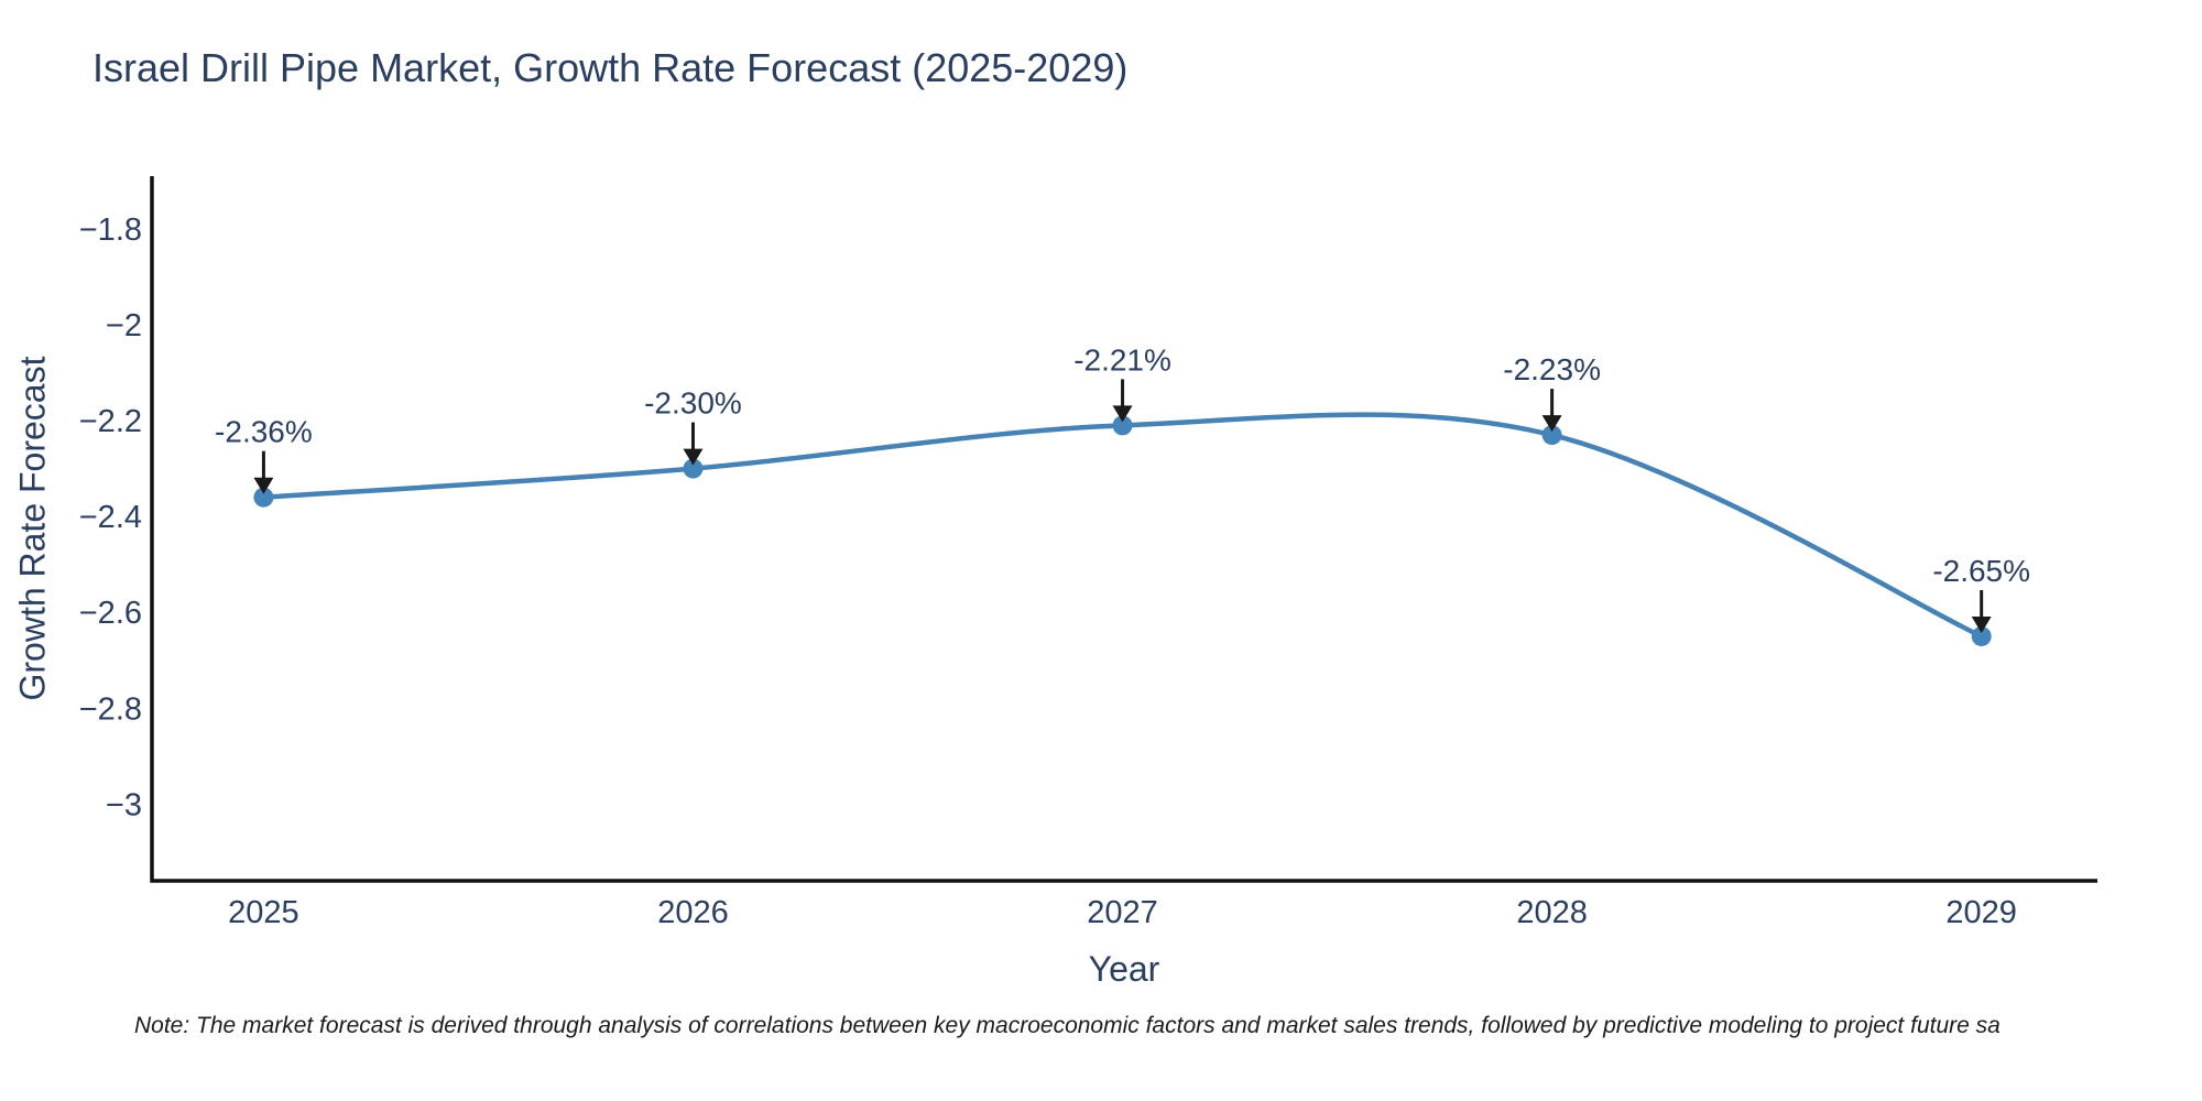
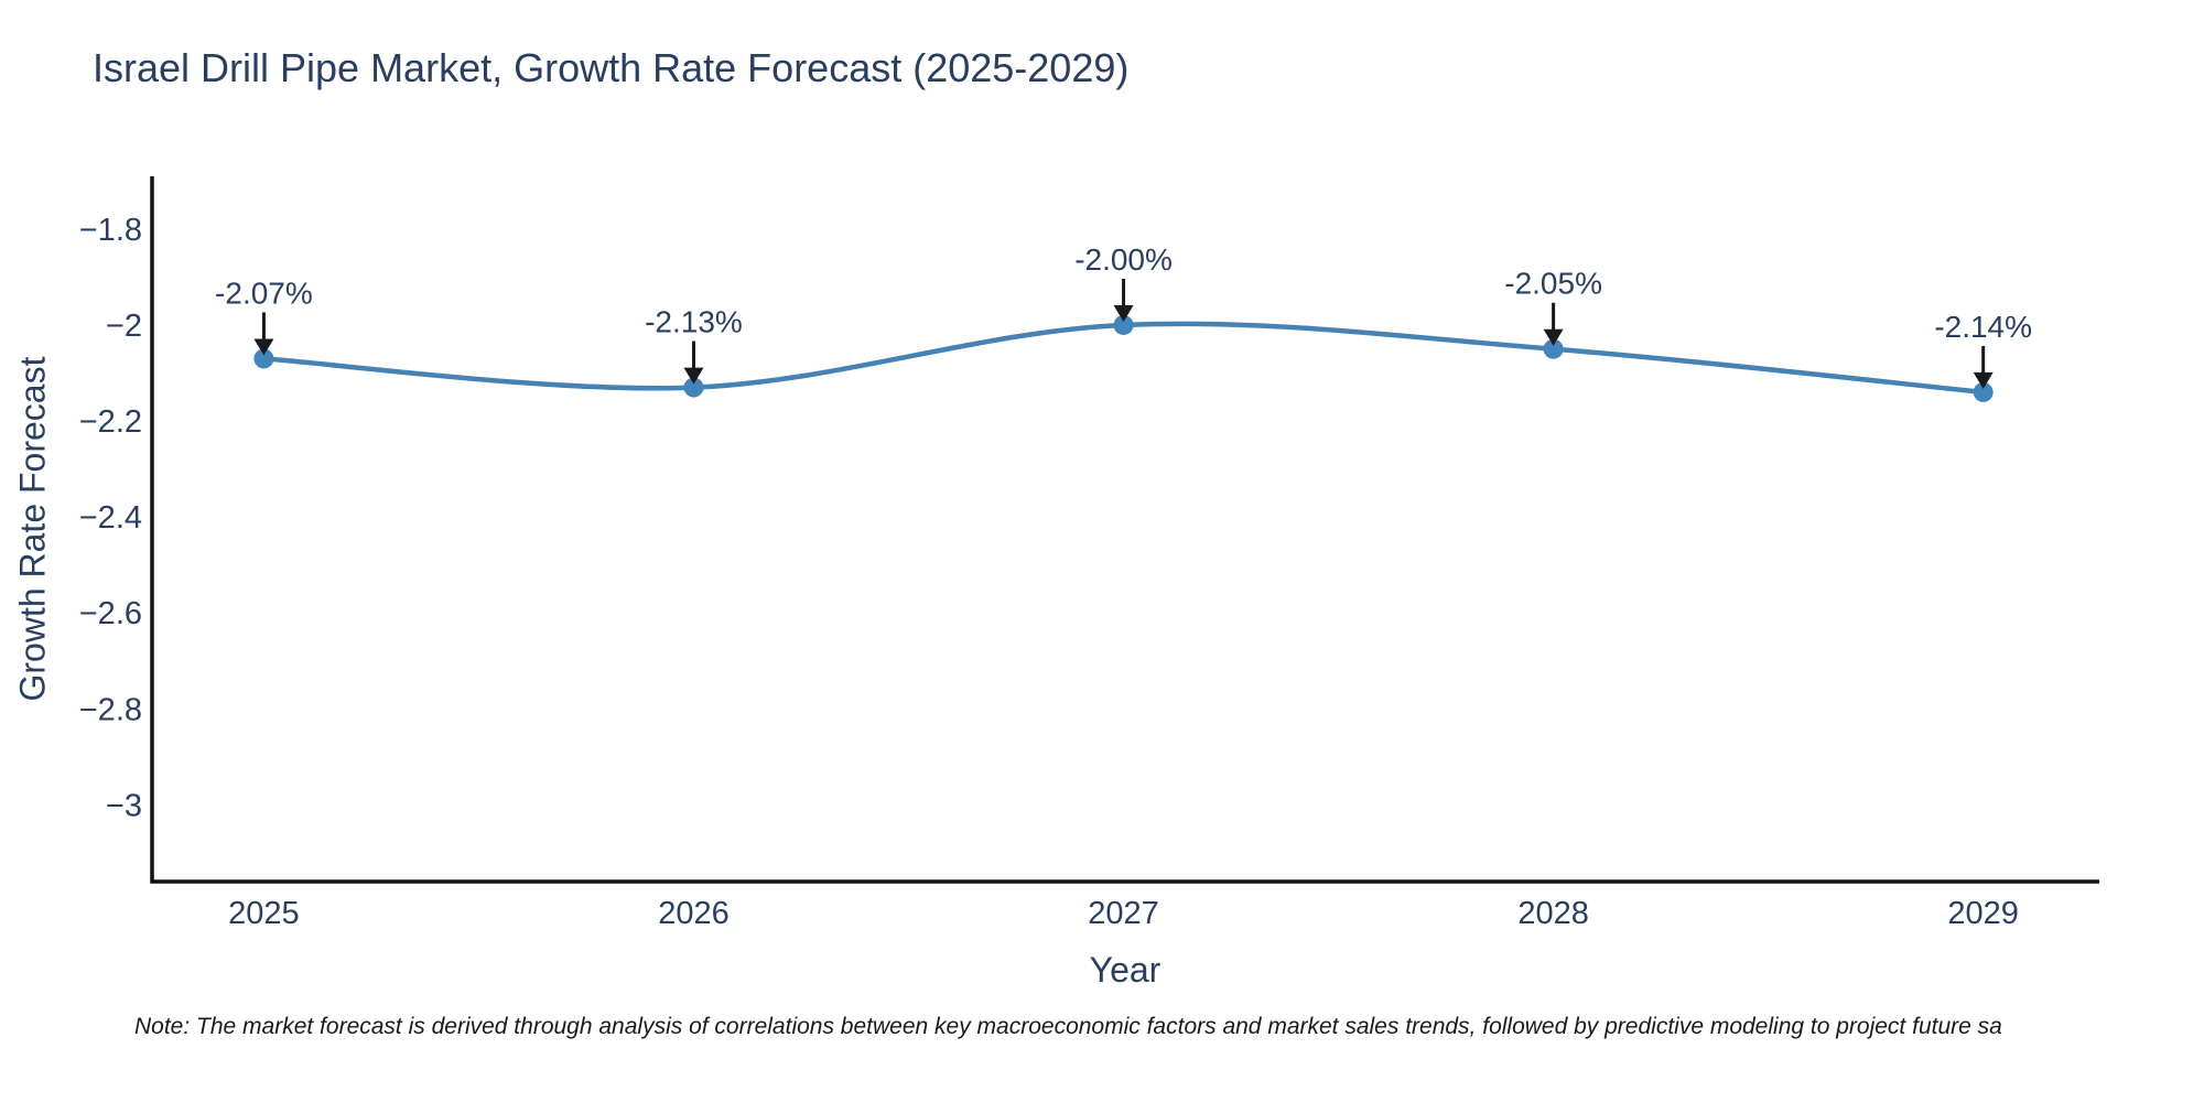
2025: -2.36% -> -2.07%
2026: -2.30% -> -2.13%
2027: -2.21% -> -2.00%
2028: -2.23% -> -2.05%
2029: -2.65% -> -2.14%
